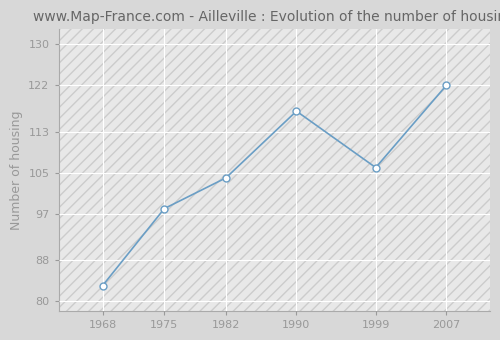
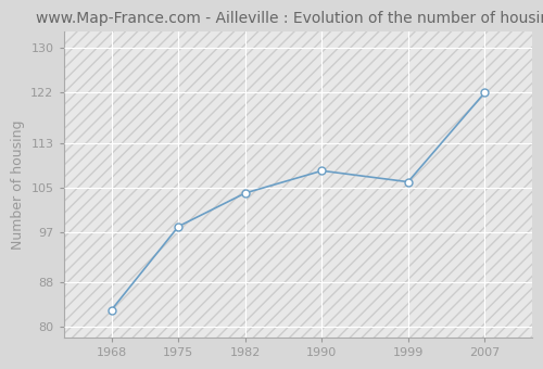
1990: 117 -> 108
